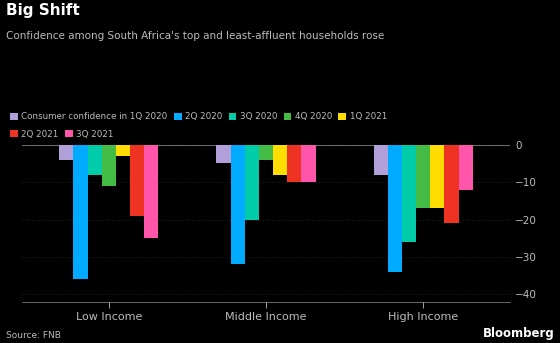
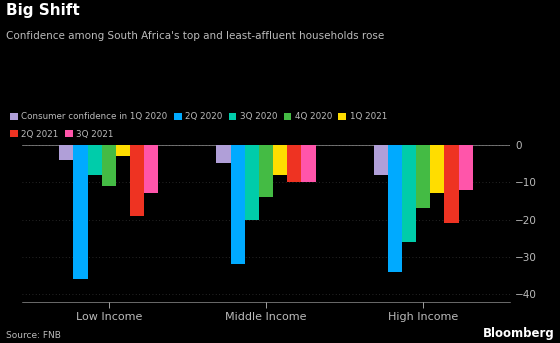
3Q 2021/Low Income: -25 -> -13
4Q 2020/Middle Income: -4 -> -14
1Q 2021/High Income: -17 -> -13
